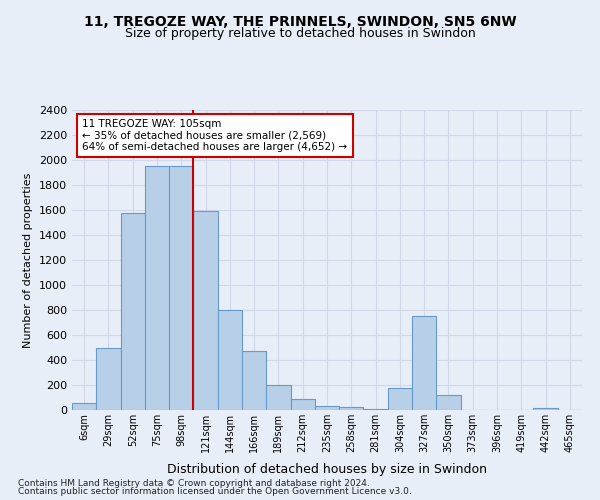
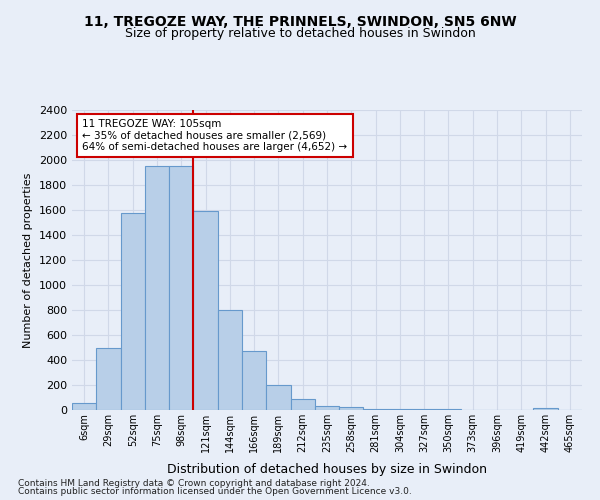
304sqm: 180 -> 0
327sqm: 750 -> 0
350sqm: 120 -> 0
